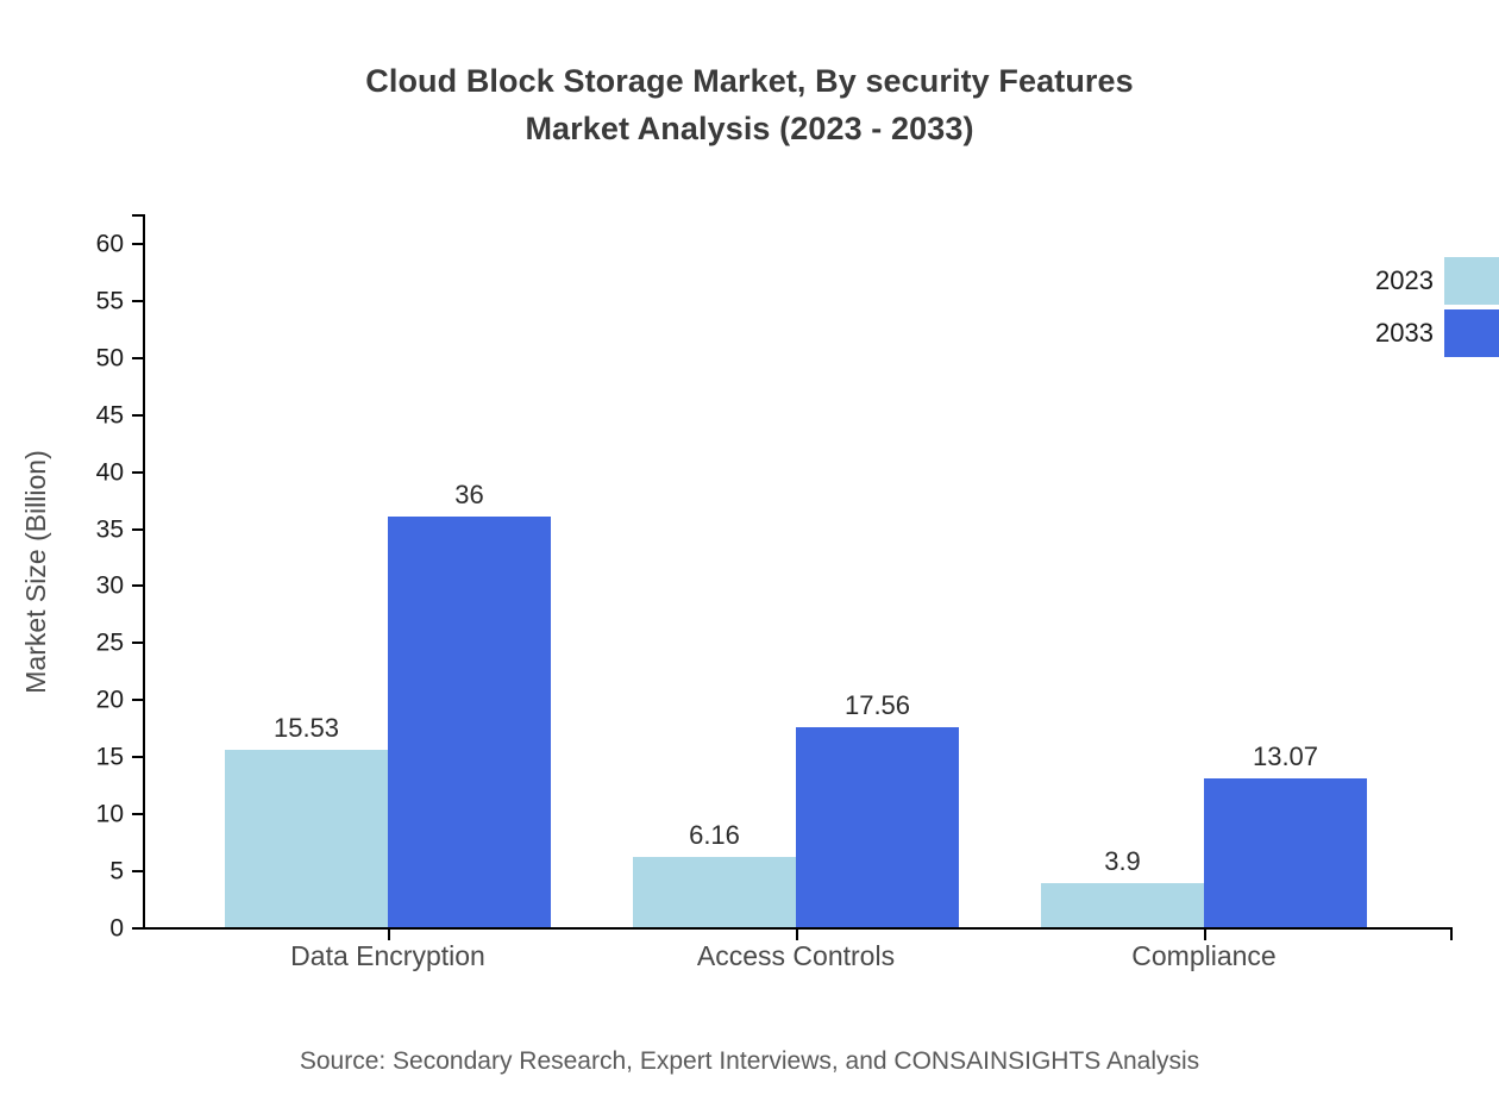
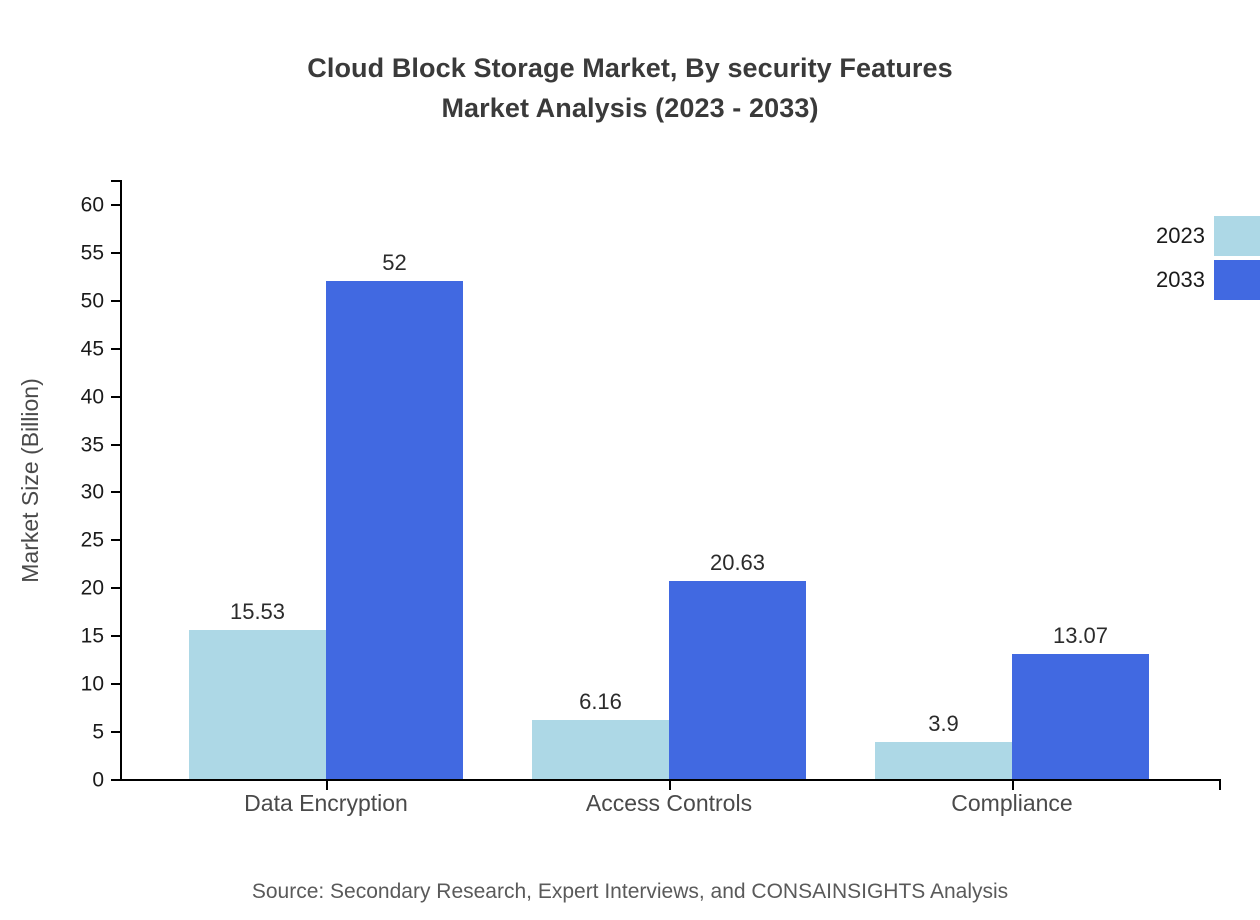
2033/Data Encryption: 36 -> 52
2033/Access Controls: 17.56 -> 20.63
